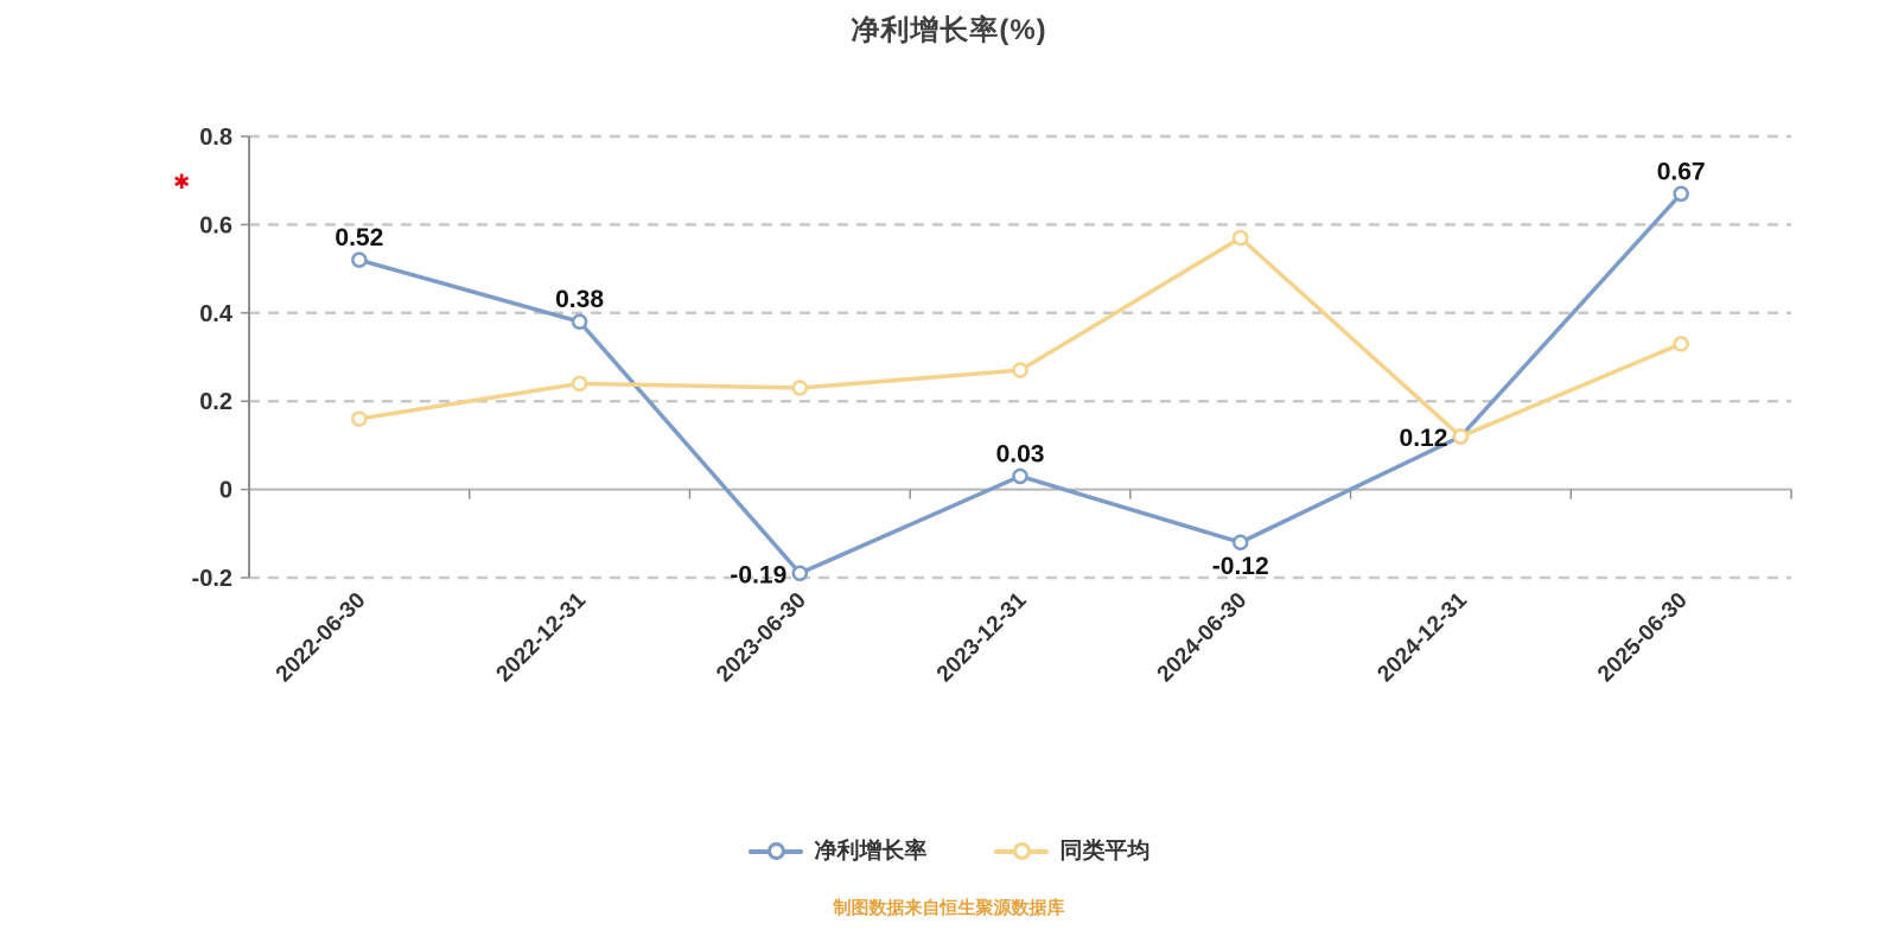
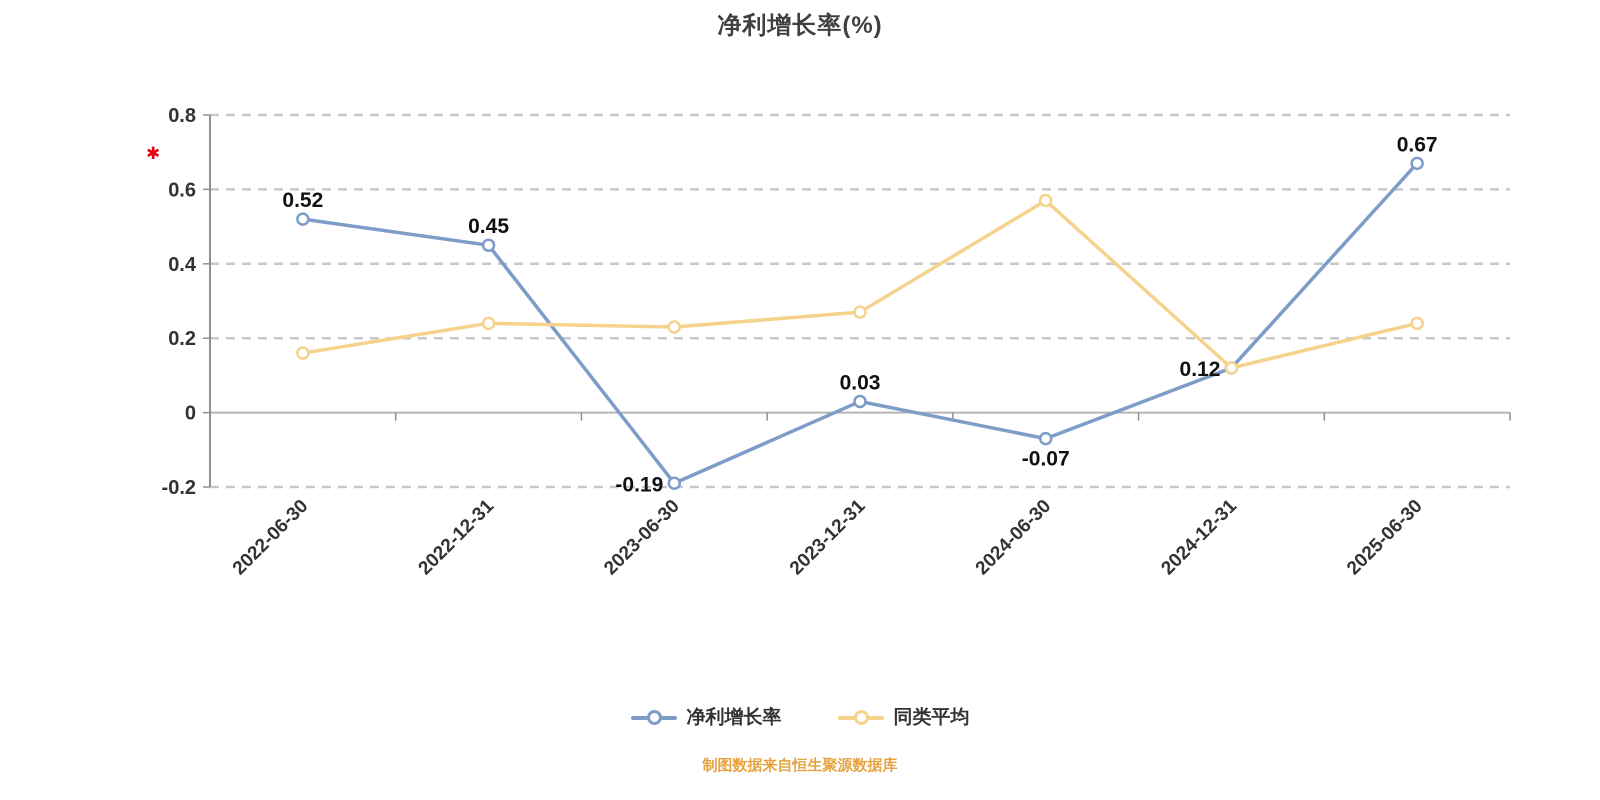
净利增长率/2022-12-31: 0.38 -> 0.45
净利增长率/2024-06-30: -0.12 -> -0.07
同类平均/2025-06-30: 0.33 -> 0.24
